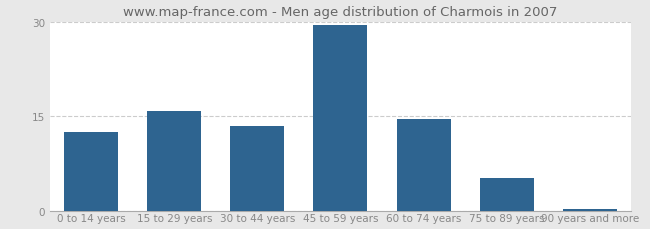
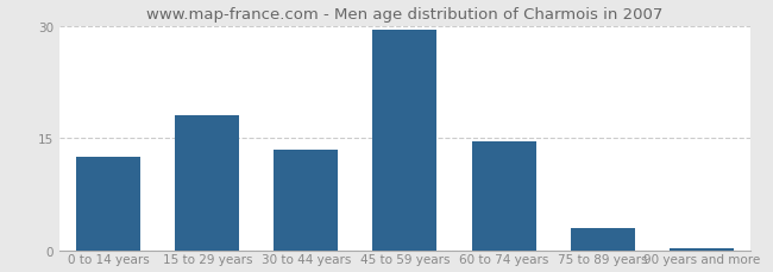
15 to 29 years: 15.8 -> 18.0
75 to 89 years: 5.2 -> 3.0
